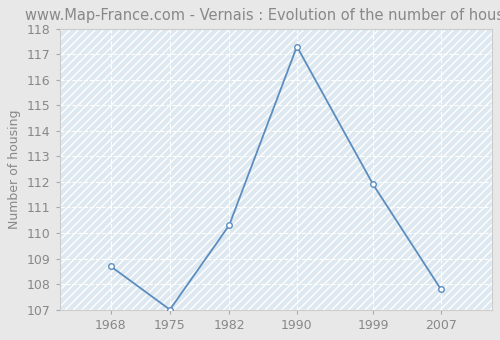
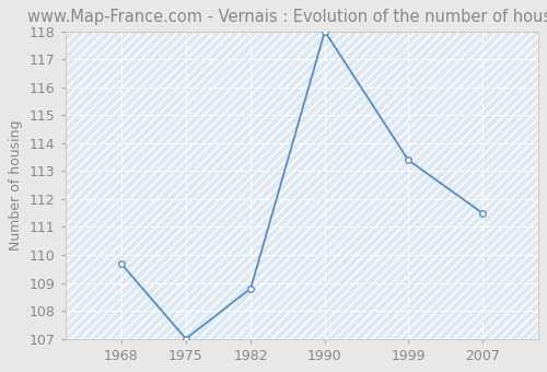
1968: 108.7 -> 109.7
1982: 110.3 -> 108.8
1990: 117.3 -> 118.0
1999: 111.9 -> 113.4
2007: 107.8 -> 111.5
